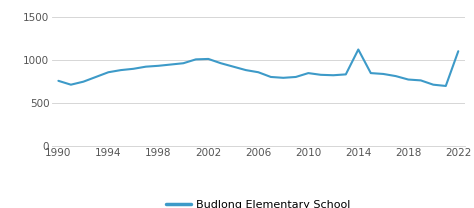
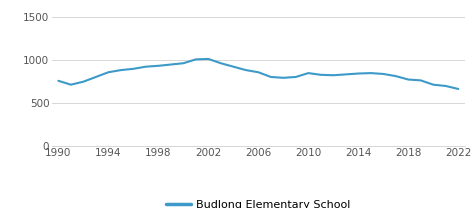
2014: 1120 -> 840
2022: 1100 -> 660
